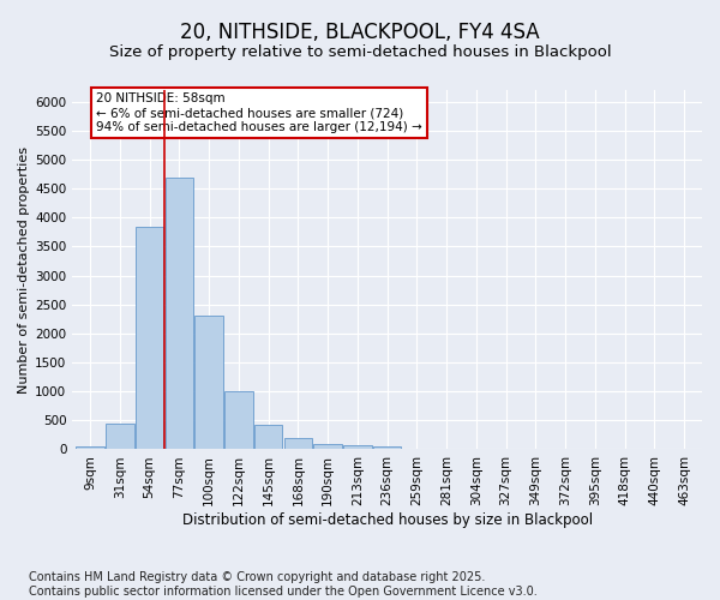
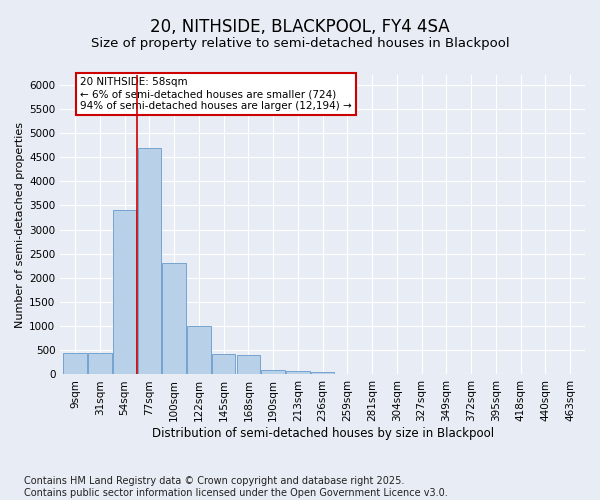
9sqm: 50 -> 450
54sqm: 3850 -> 3400
168sqm: 200 -> 400
